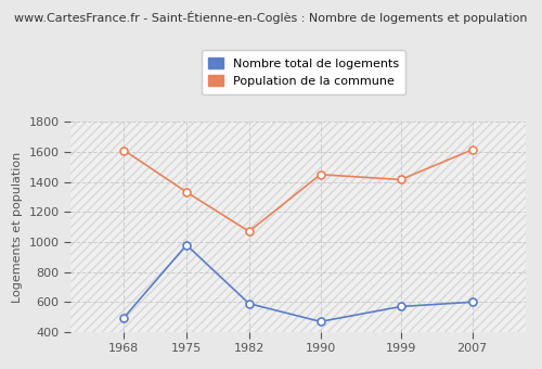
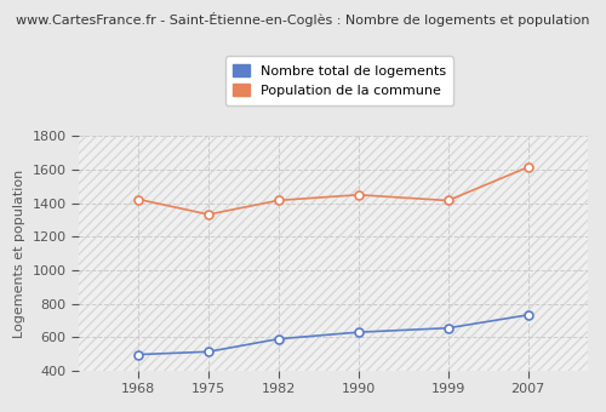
Population de la commune/1968: 1610 -> 1420
Nombre total de logements/1975: 980 -> 510
Population de la commune/1982: 1070 -> 1420
Nombre total de logements/1990: 470 -> 630
Nombre total de logements/1999: 570 -> 660
Nombre total de logements/2007: 600 -> 730
